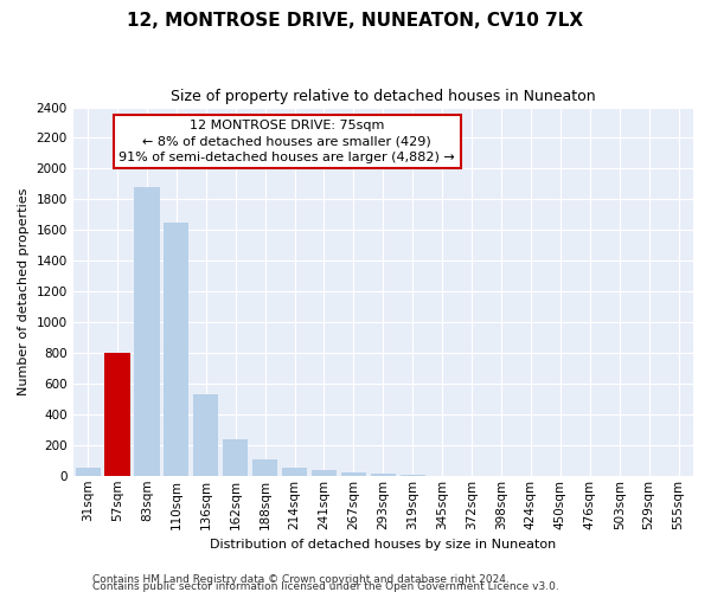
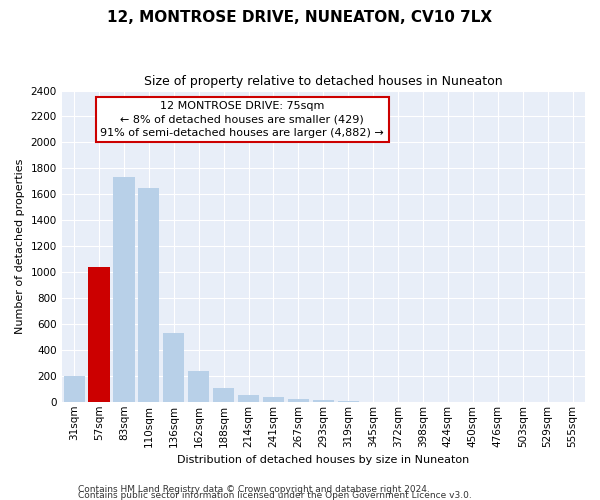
31sqm: 60 -> 200
57sqm: 800 -> 1040
83sqm: 1880 -> 1730
